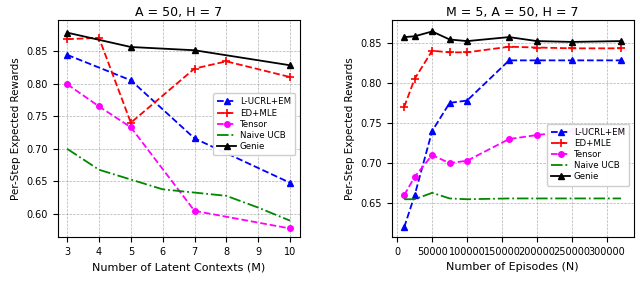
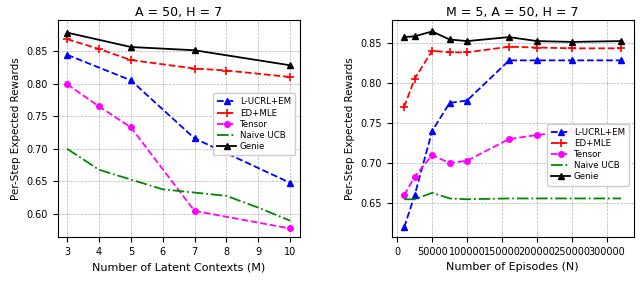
A = 50, H = 7/ED+MLE/4: 0.870 -> 0.853
A = 50, H = 7/ED+MLE/5: 0.740 -> 0.836
A = 50, H = 7/ED+MLE/8: 0.834 -> 0.820
